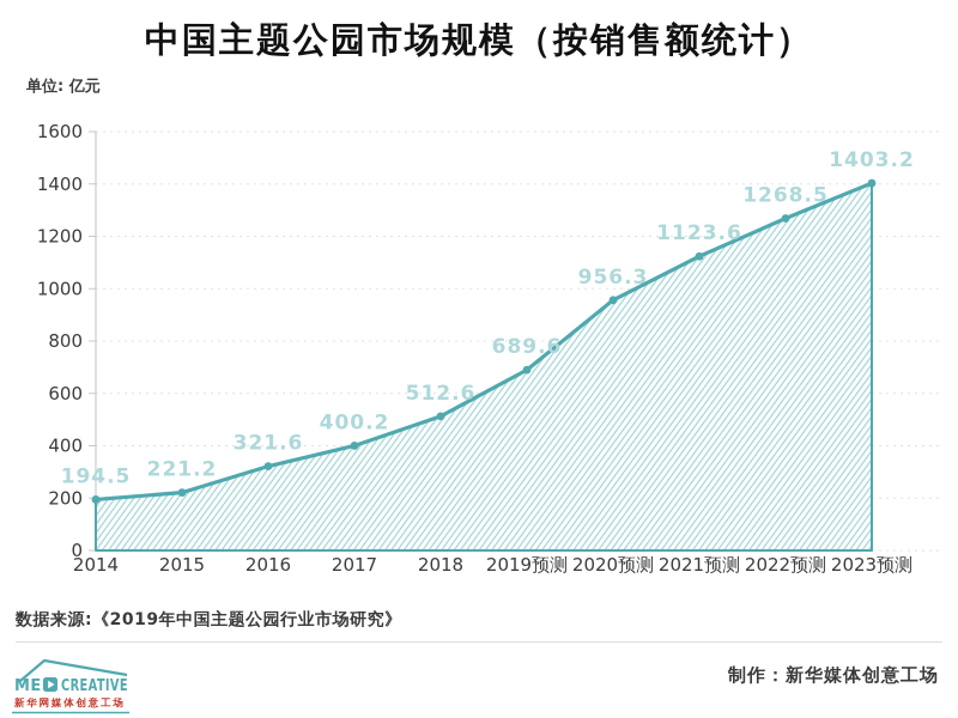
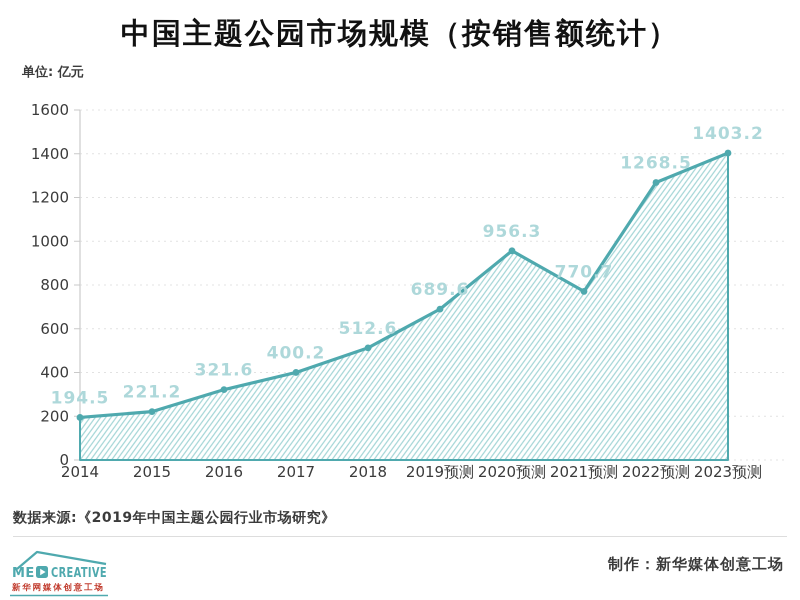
2021预测: 1123.6 -> 770.7
